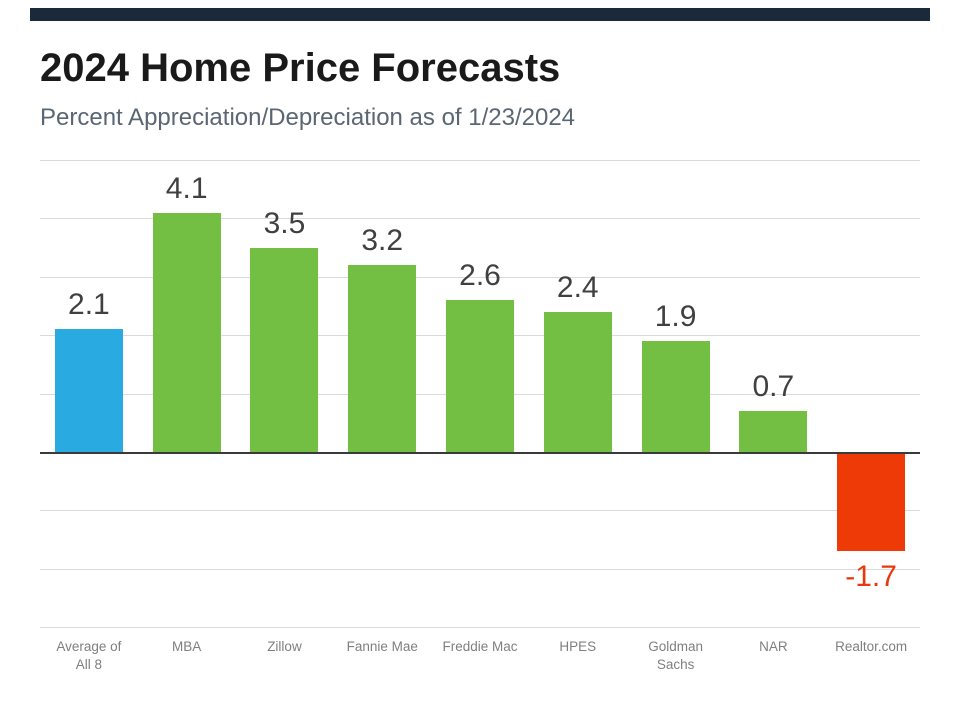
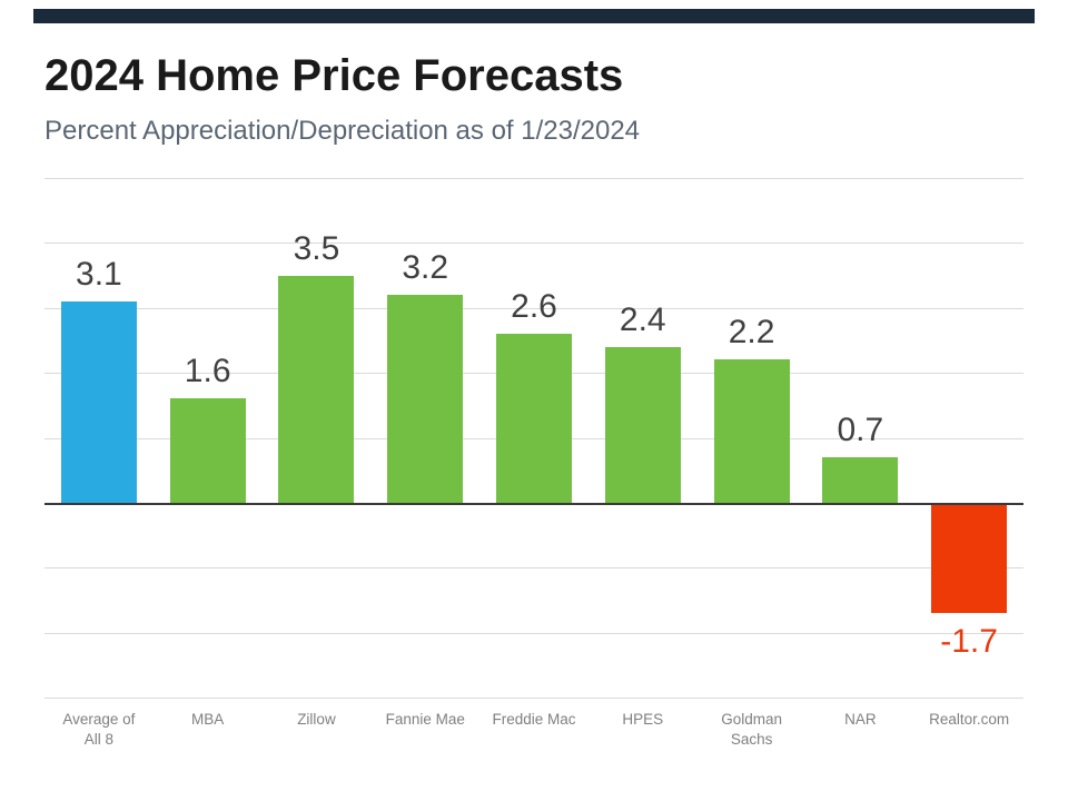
Average of All 8: 2.1 -> 3.1
MBA: 4.1 -> 1.6
Goldman Sachs: 1.9 -> 2.2
